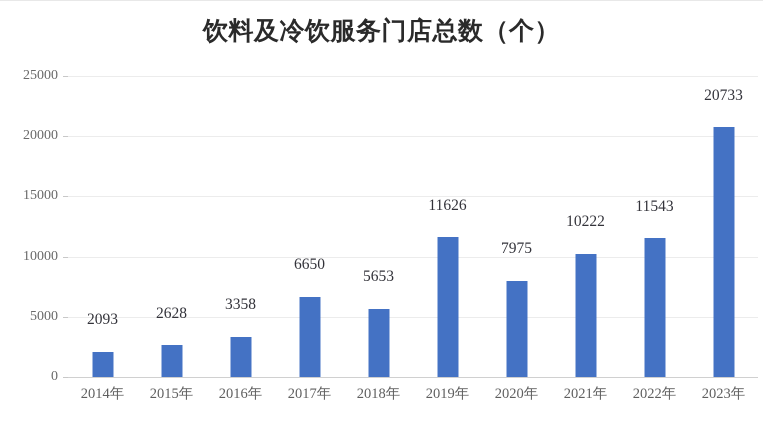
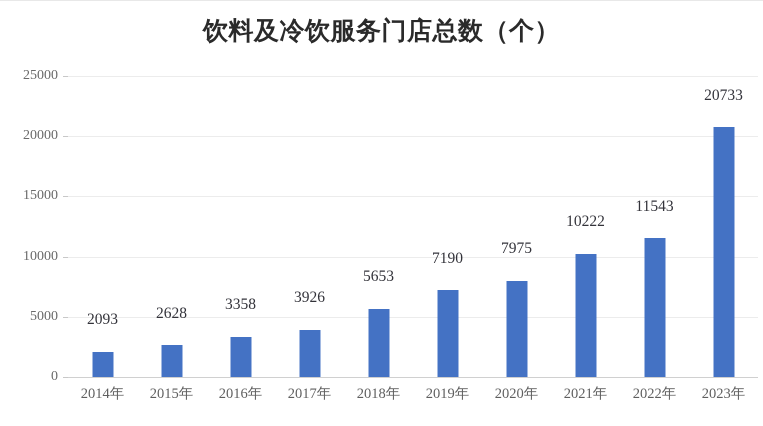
2017年: 6650 -> 3926
2019年: 11626 -> 7190
